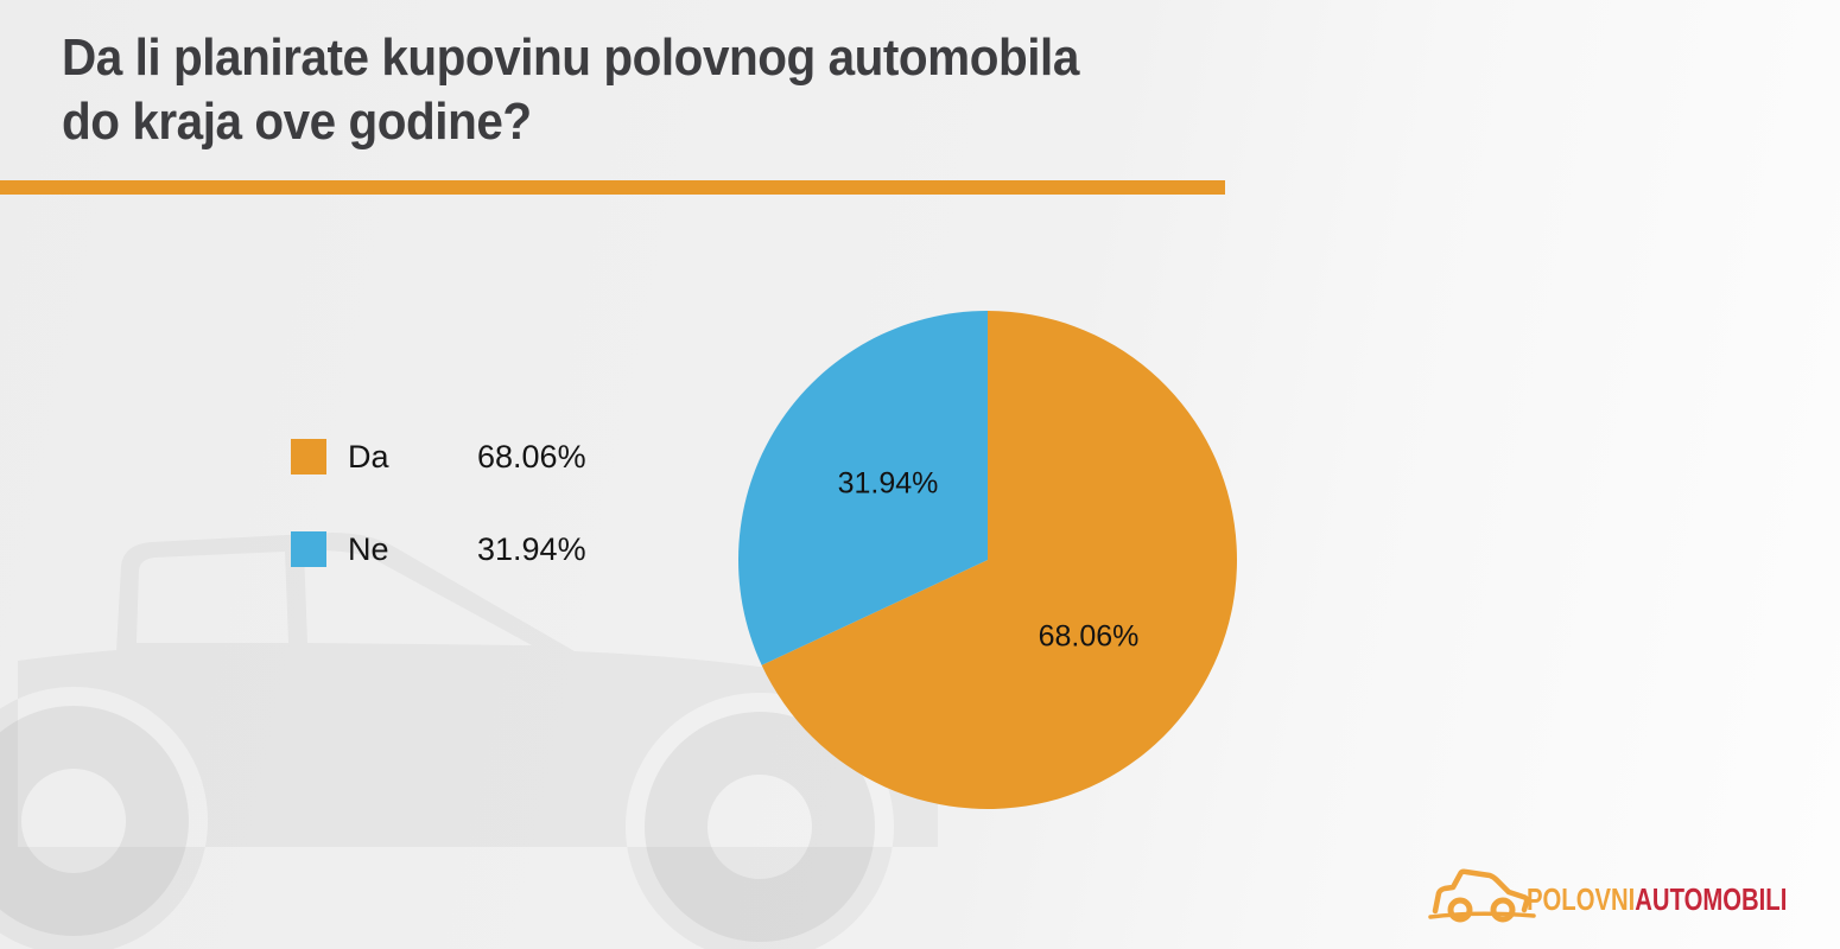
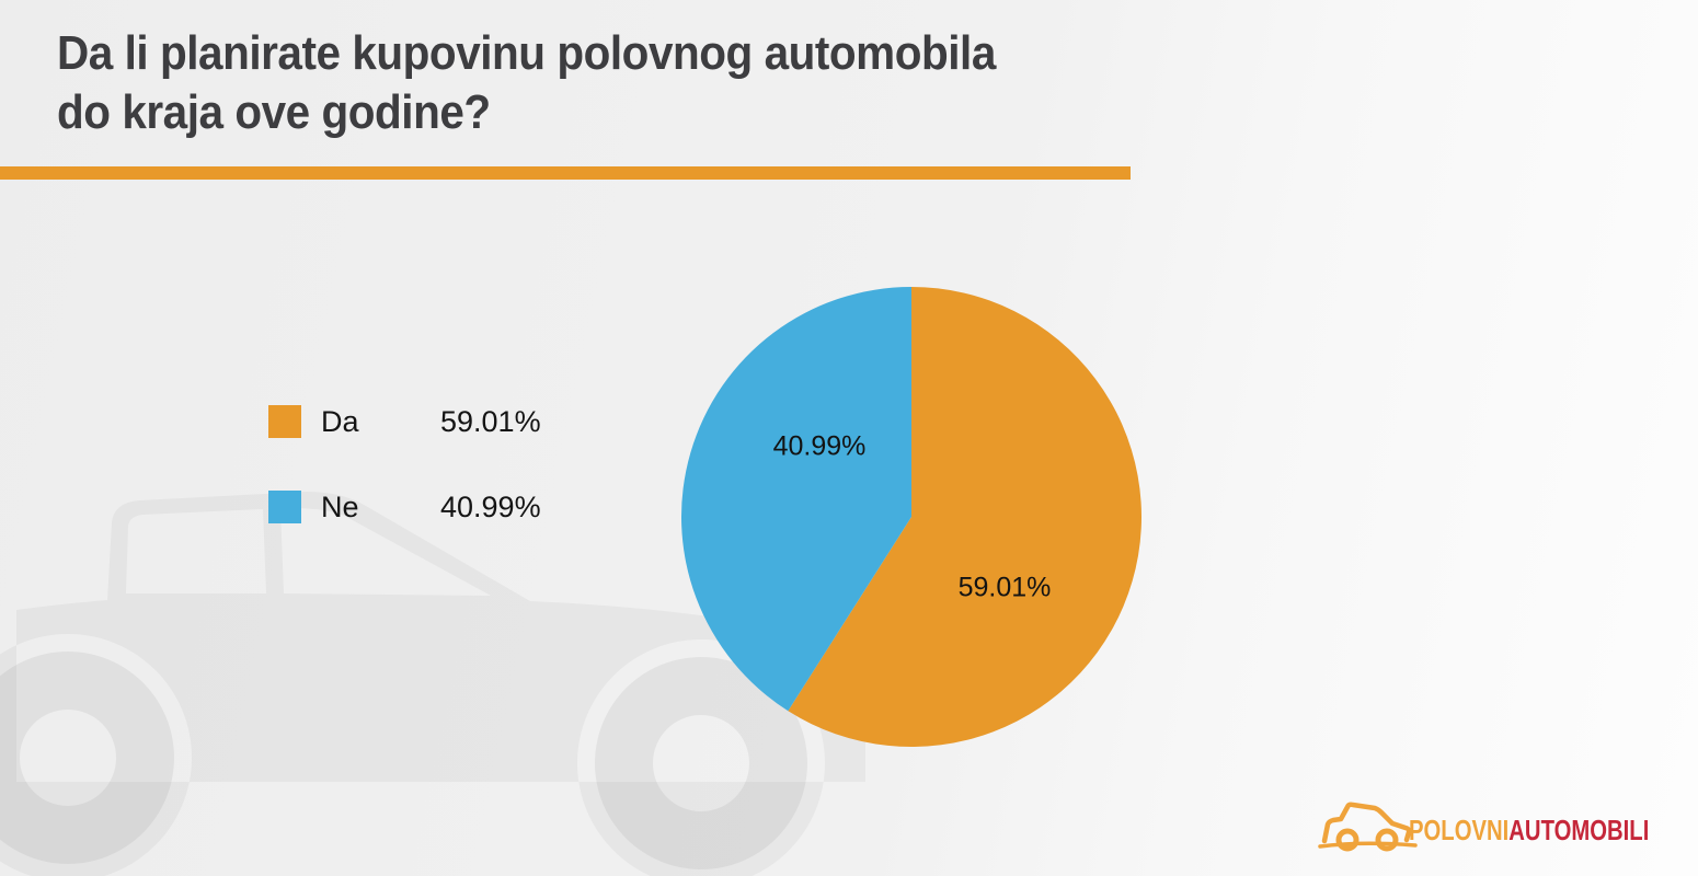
Da: 68.06% -> 59.01%
Ne: 31.94% -> 40.99%
